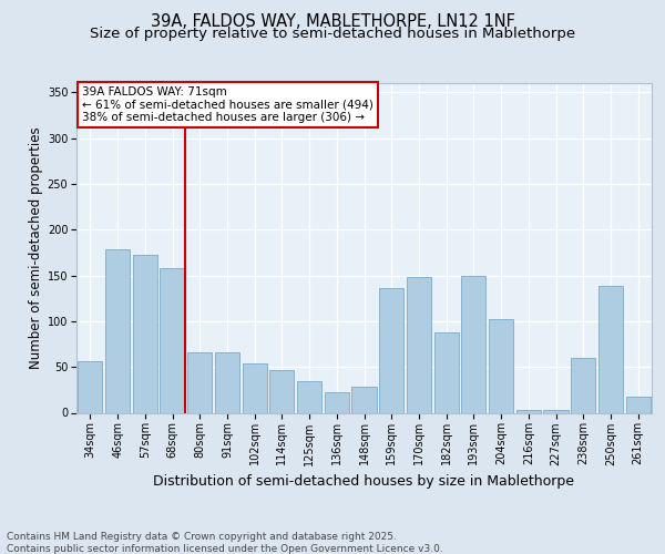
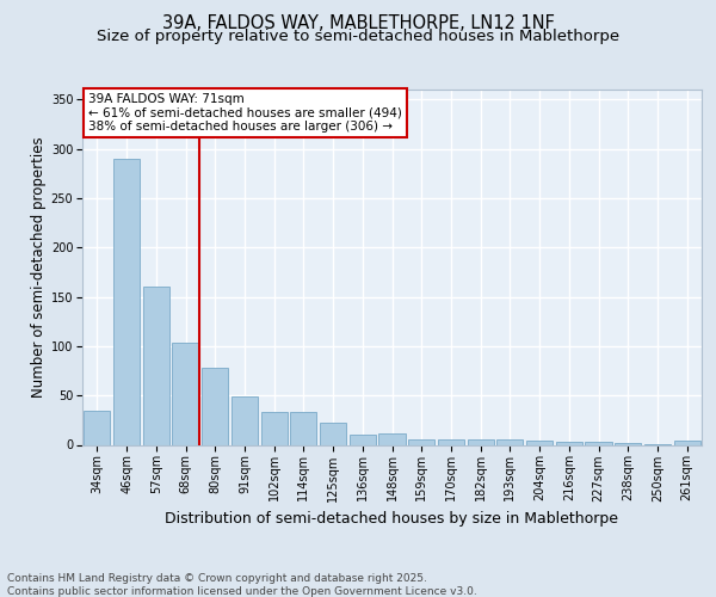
34sqm: 56 -> 35
46sqm: 178 -> 290
57sqm: 172 -> 160
68sqm: 158 -> 103
80sqm: 66 -> 78
91sqm: 66 -> 49
102sqm: 54 -> 33
114sqm: 46 -> 33
125sqm: 34 -> 22
136sqm: 22 -> 10
148sqm: 28 -> 11
159sqm: 136 -> 6
170sqm: 148 -> 6
182sqm: 88 -> 5
193sqm: 150 -> 6
204sqm: 102 -> 4
238sqm: 60 -> 2
250sqm: 138 -> 1
261sqm: 18 -> 4
